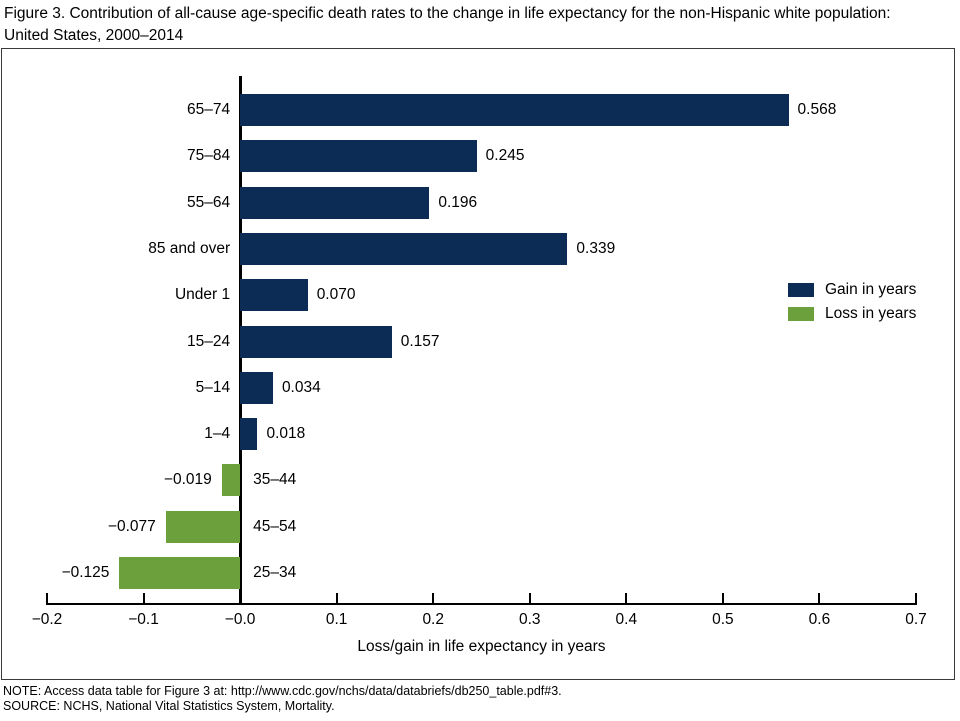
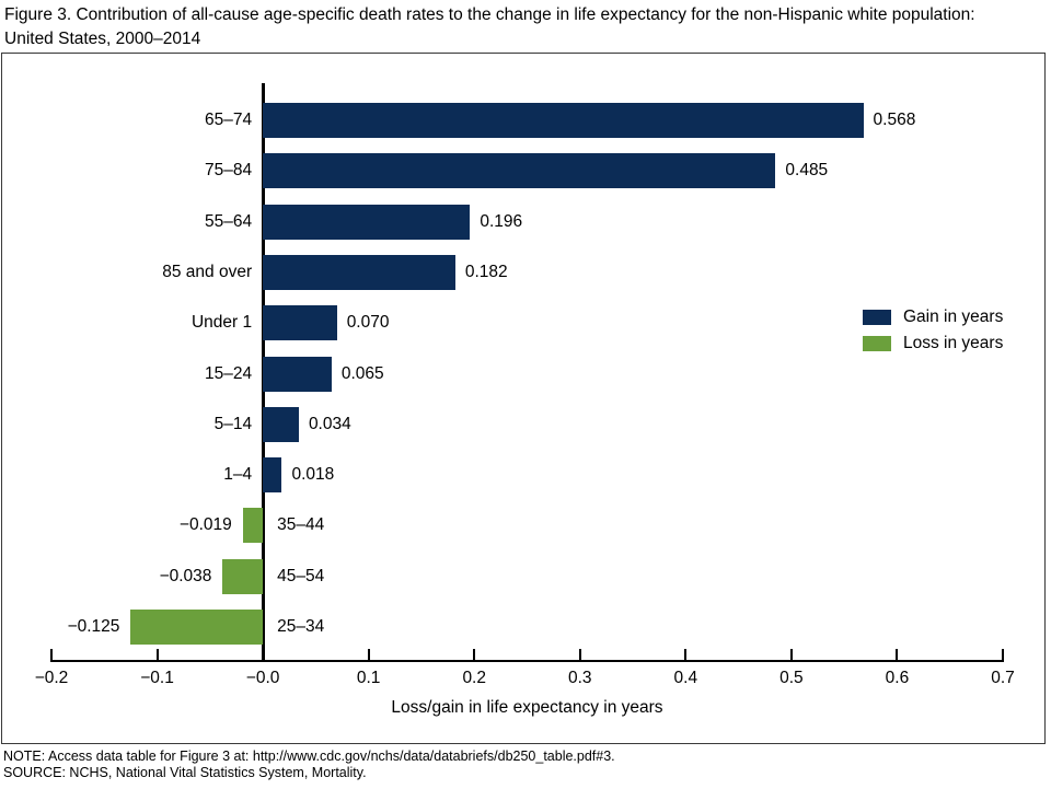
75–84: 0.245 -> 0.485
85 and over: 0.339 -> 0.182
15–24: 0.157 -> 0.065
45–54: −0.077 -> −0.038
